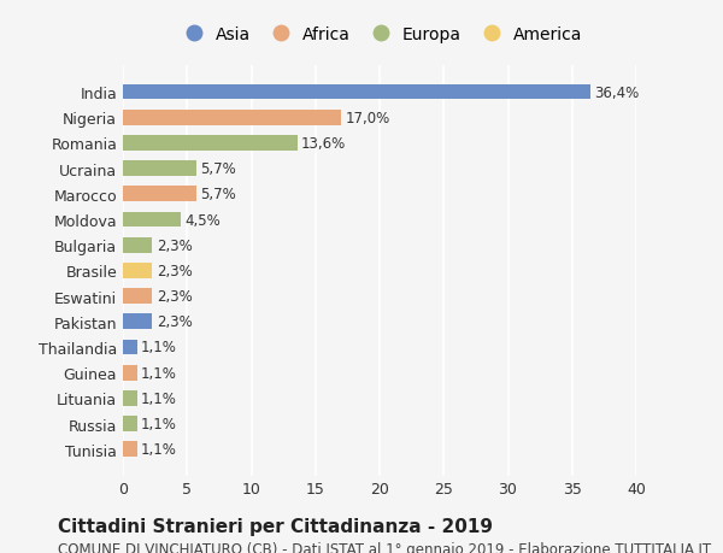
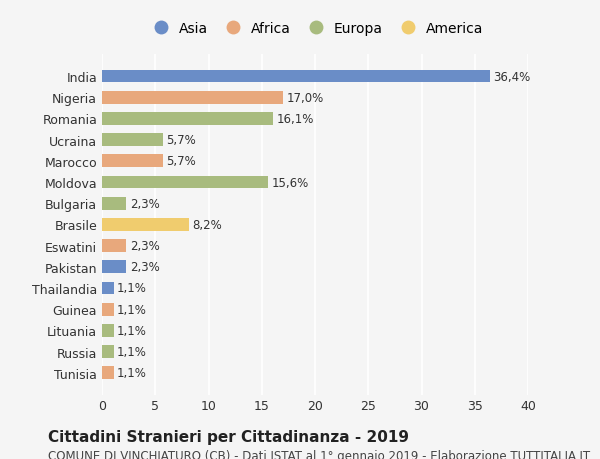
Romania: 13,6% -> 16,1%
Moldova: 4,5% -> 15,6%
Brasile: 2,3% -> 8,2%
